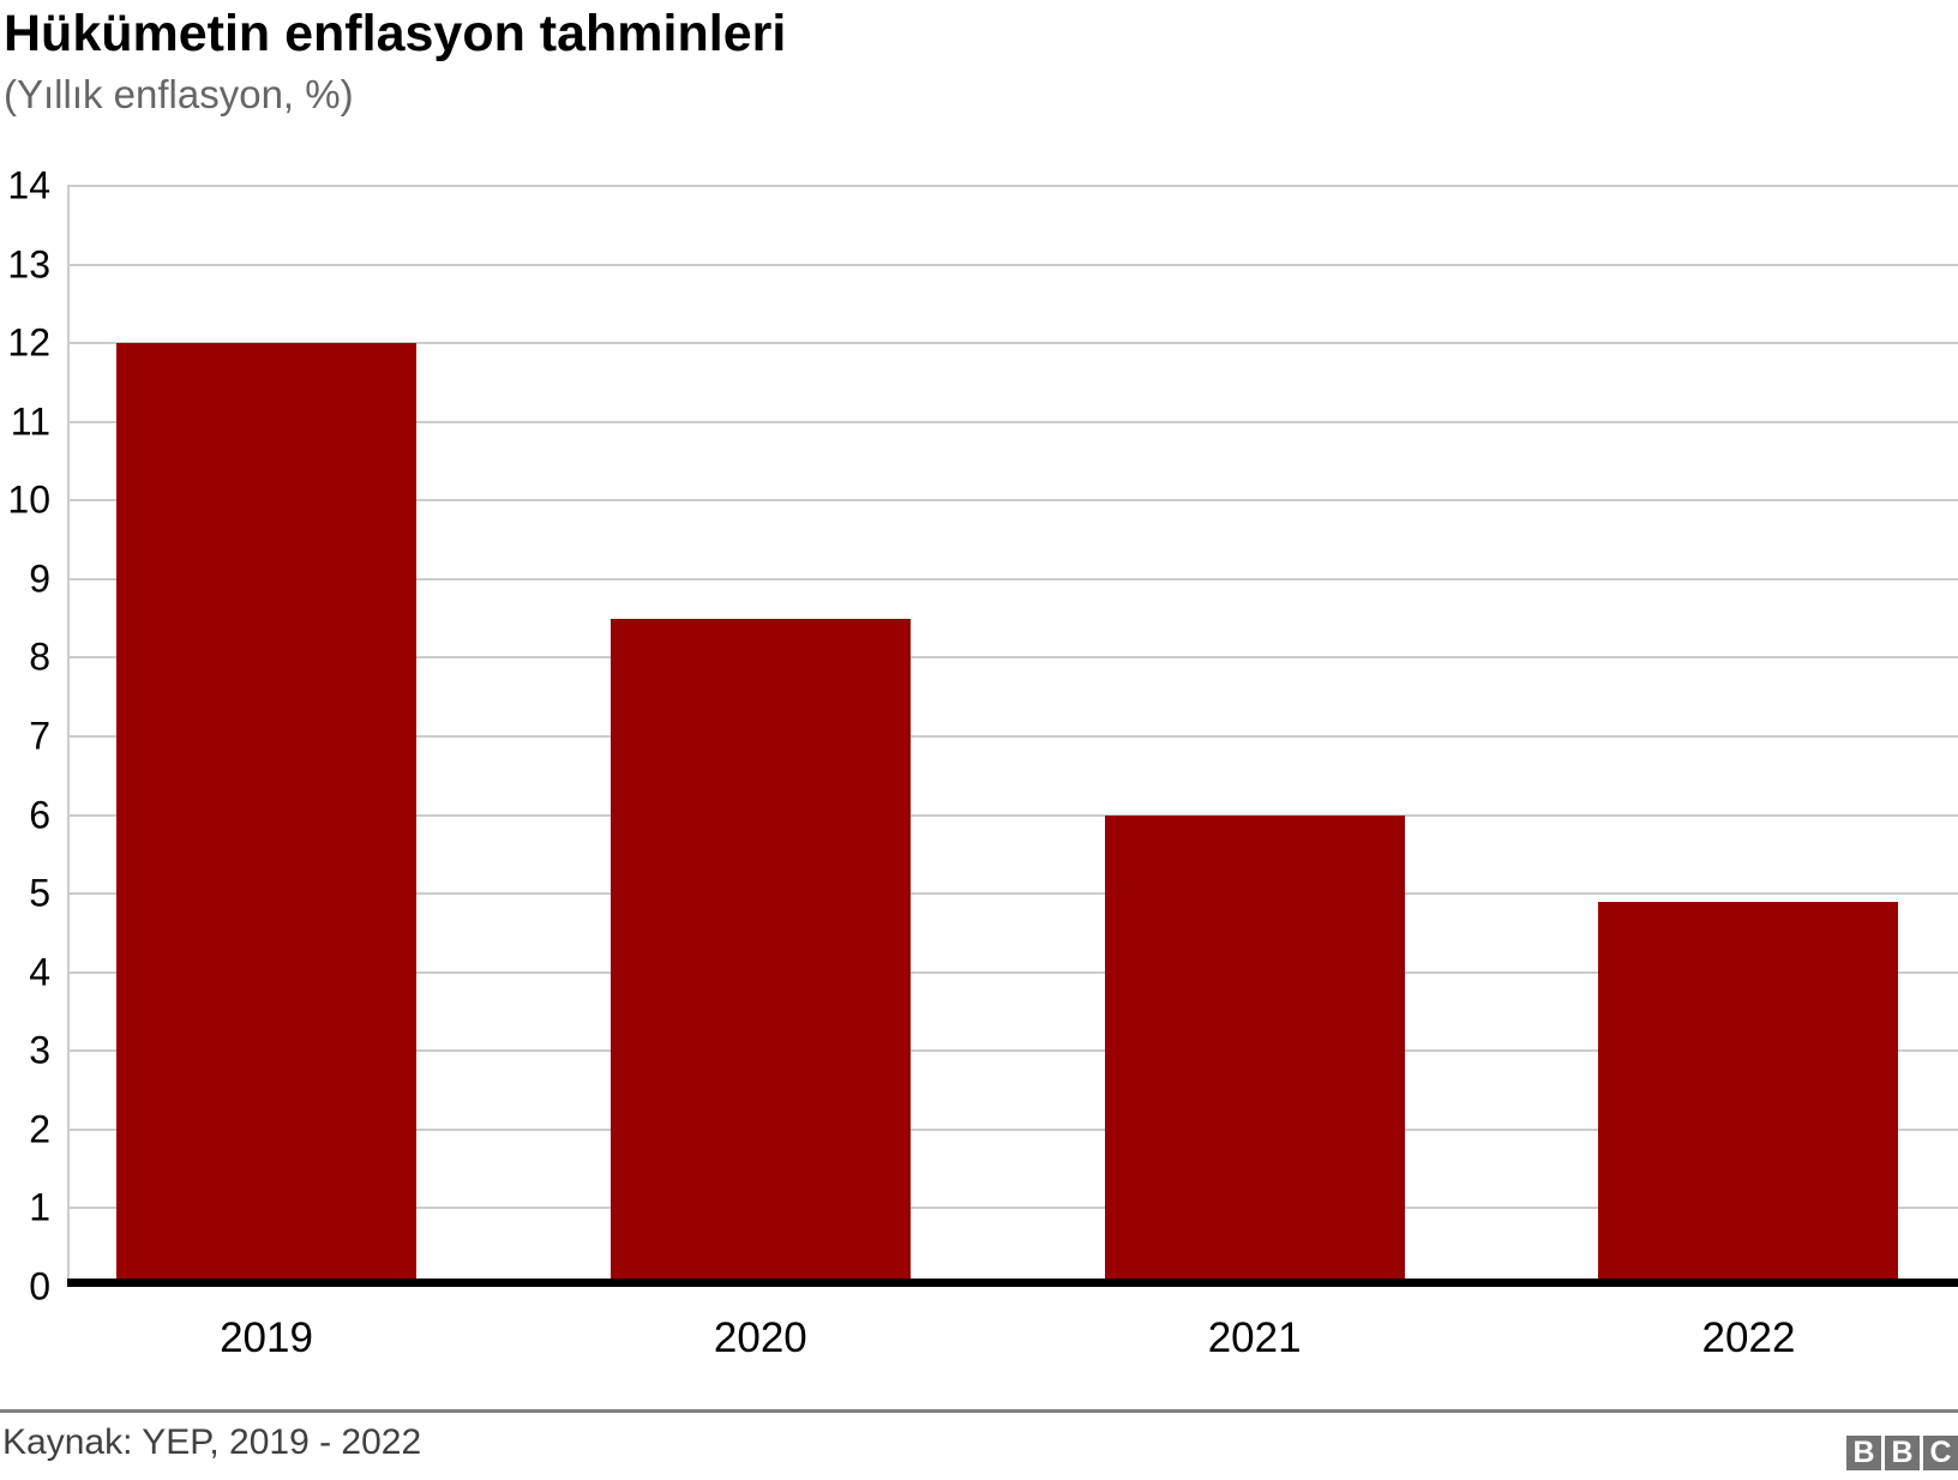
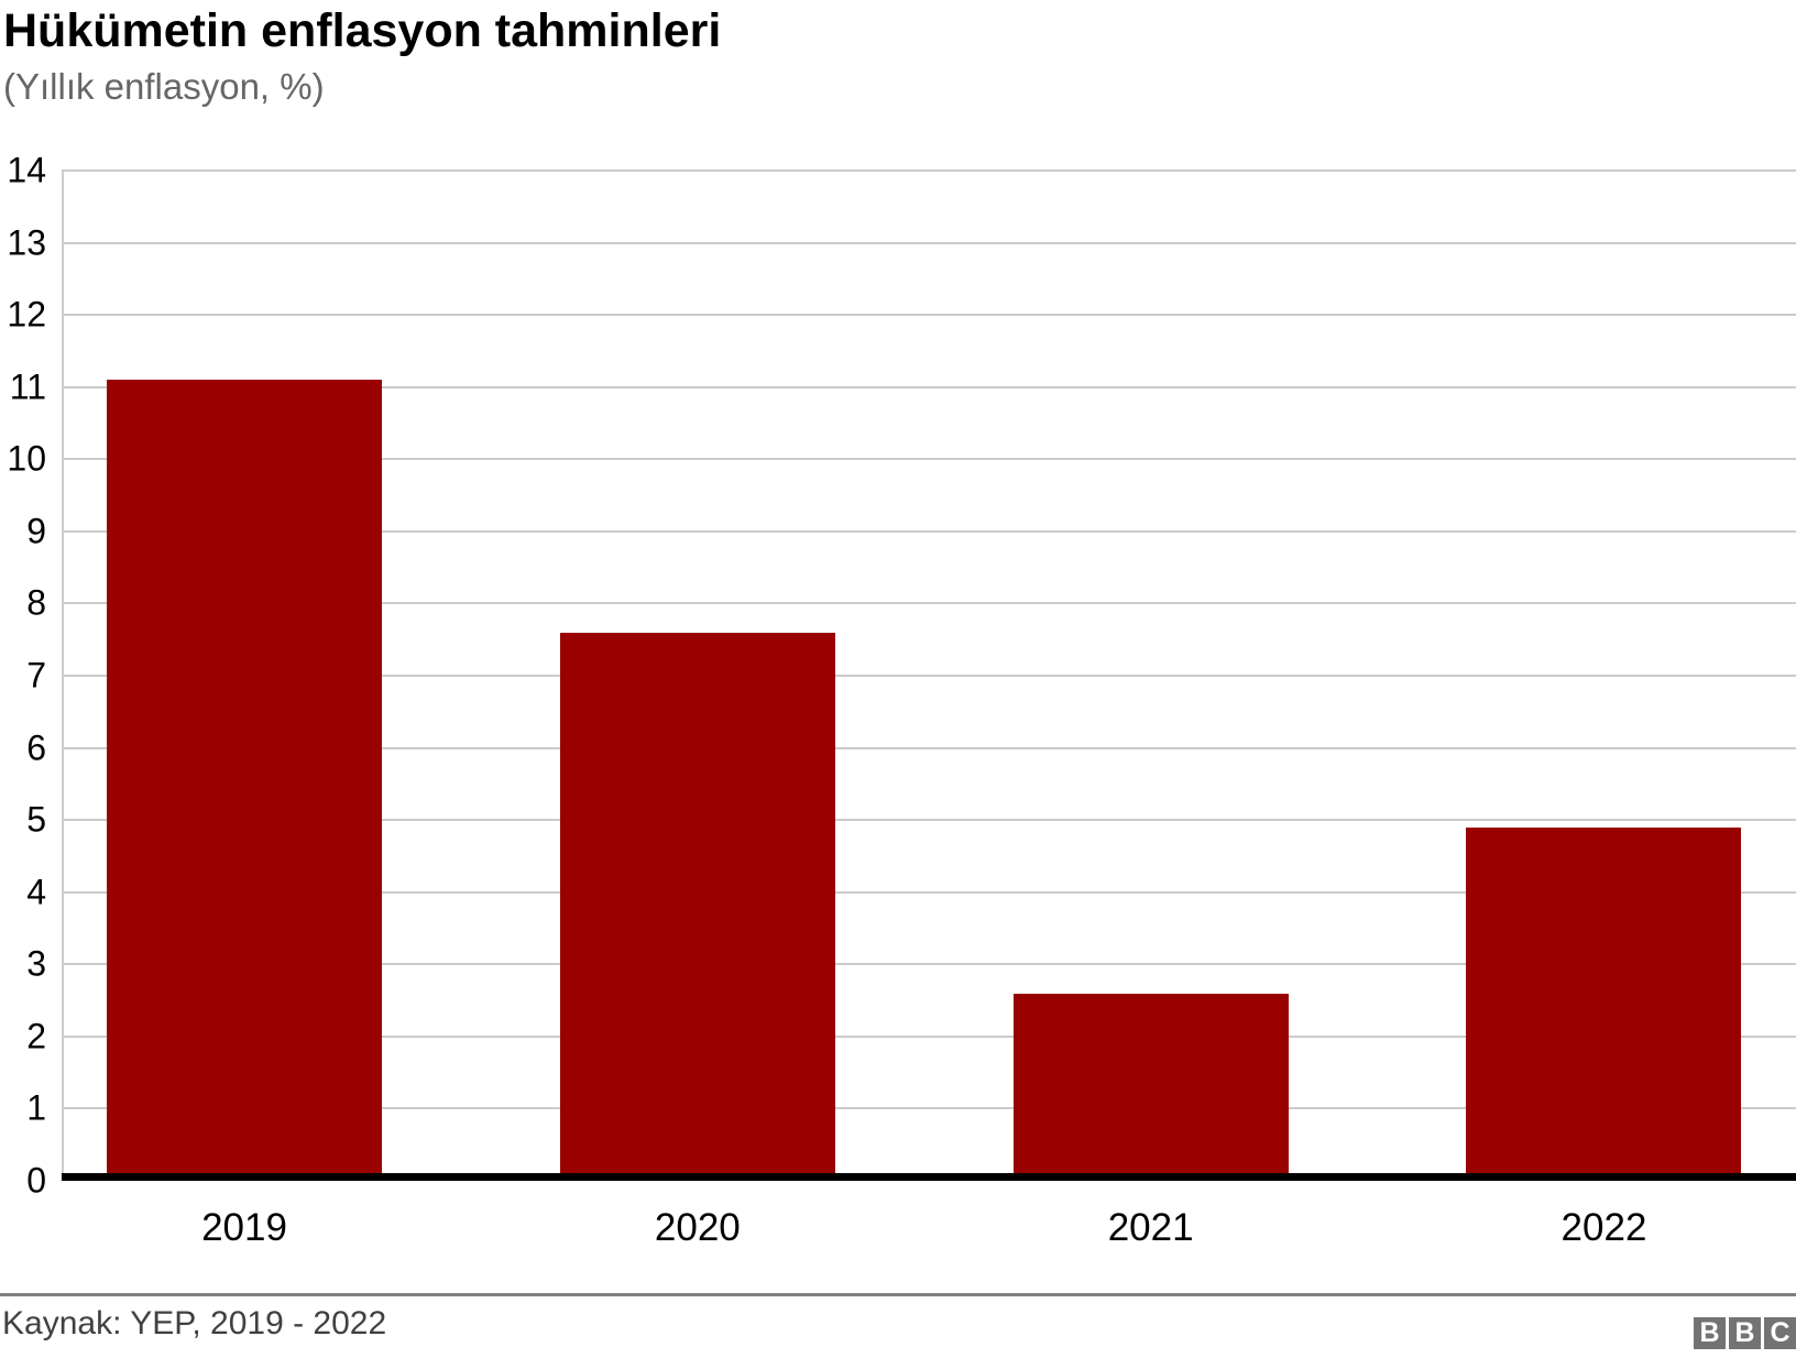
2019: 12.0 -> 11.1
2020: 8.5 -> 7.6
2021: 6.0 -> 2.6
